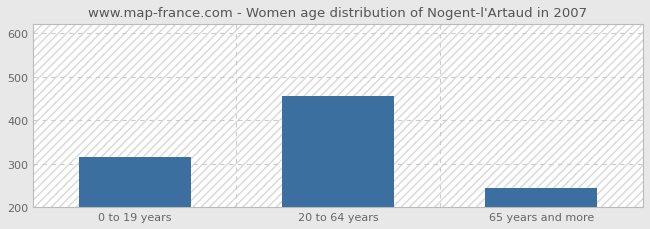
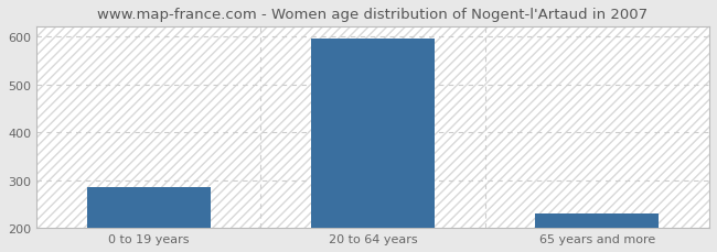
0 to 19 years: 315 -> 285
20 to 64 years: 455 -> 595
65 years and more: 245 -> 230
